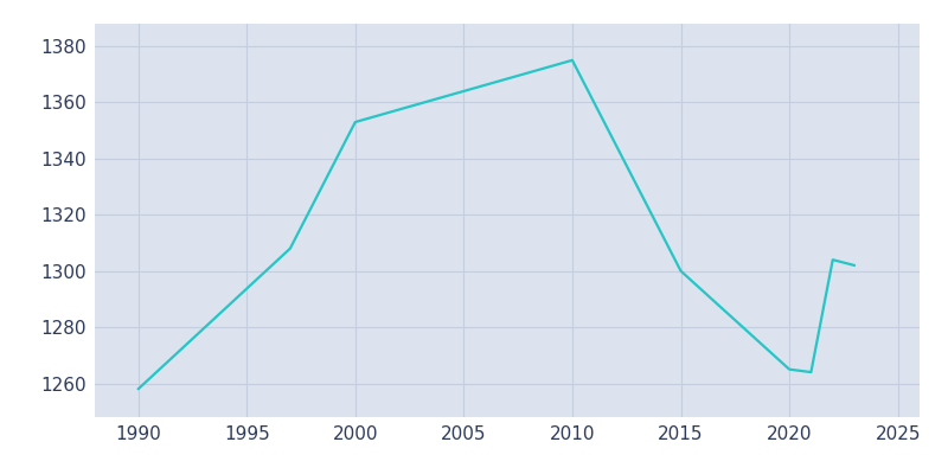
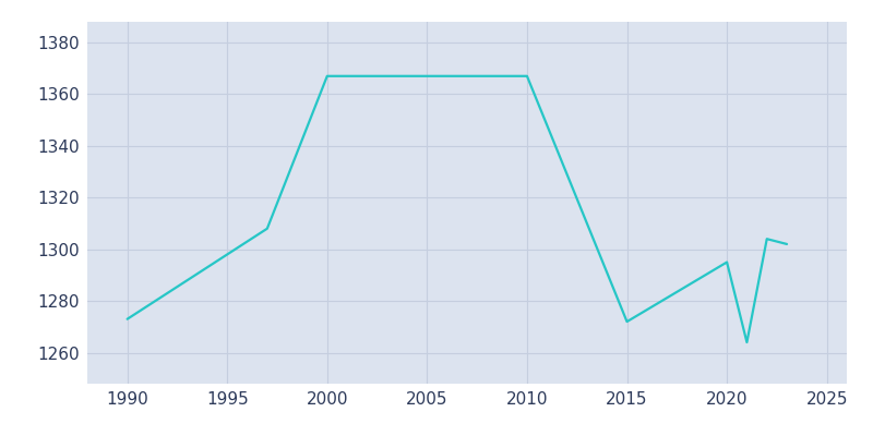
1990: 1258 -> 1273
2000: 1353 -> 1367
2010: 1375 -> 1367
2015: 1300 -> 1272
2020: 1265 -> 1295
